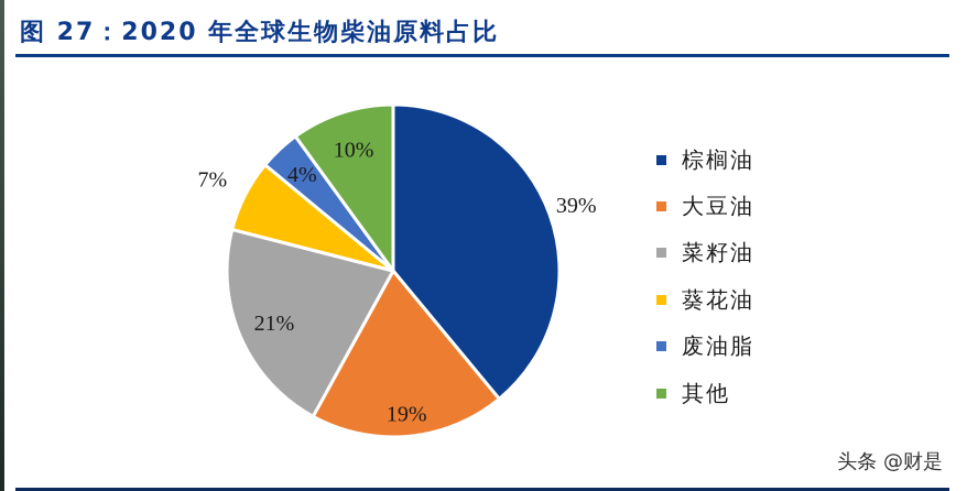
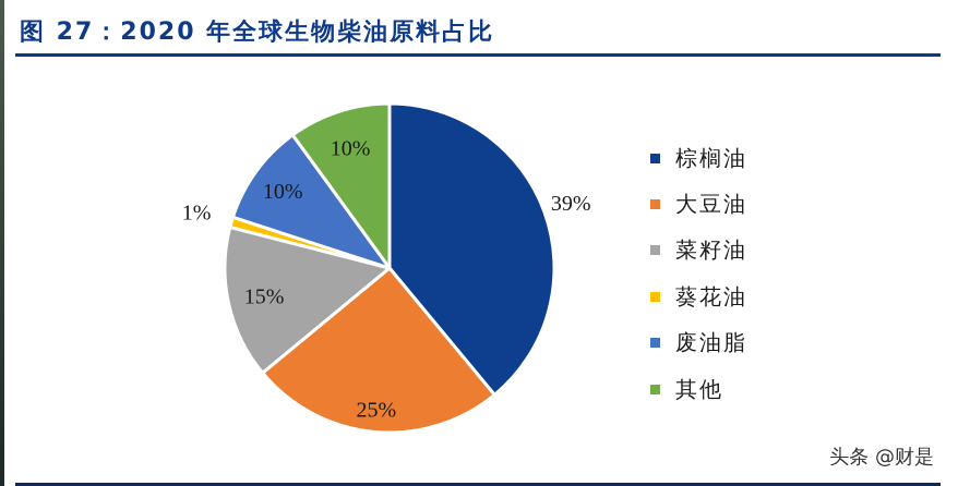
大豆油: 19% -> 25%
菜籽油: 21% -> 15%
葵花油: 7% -> 1%
废油脂: 4% -> 10%
